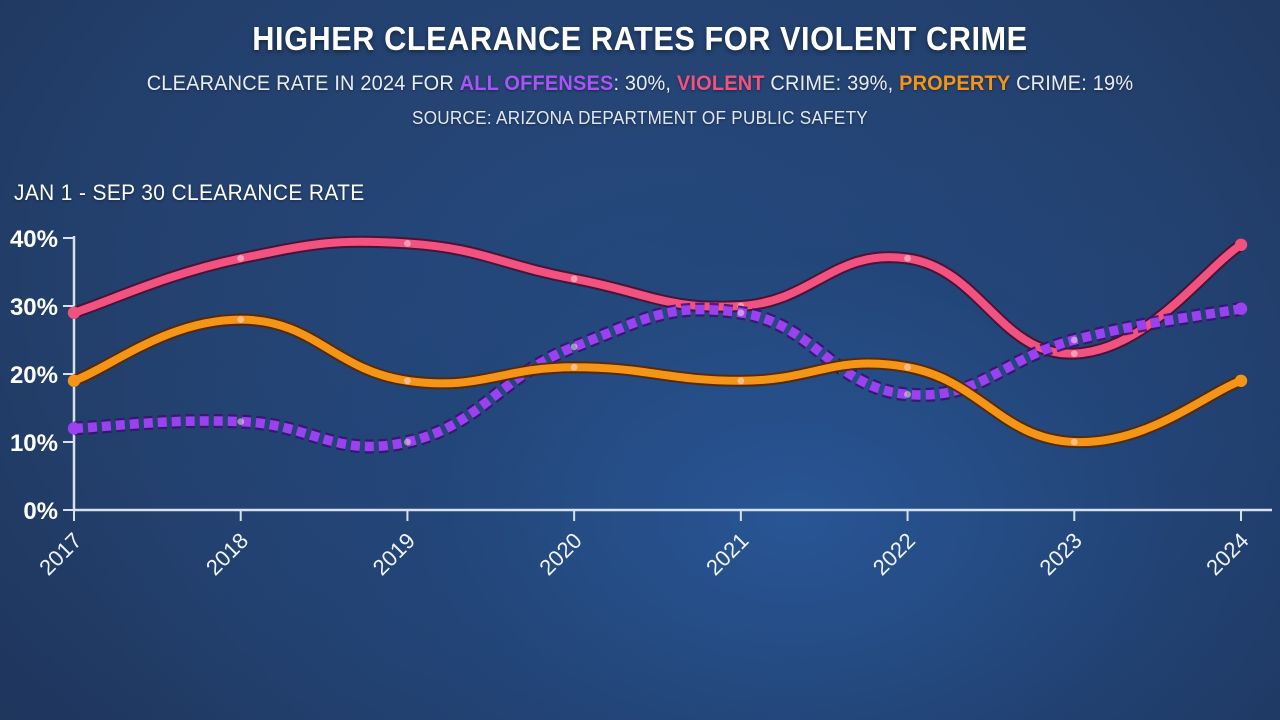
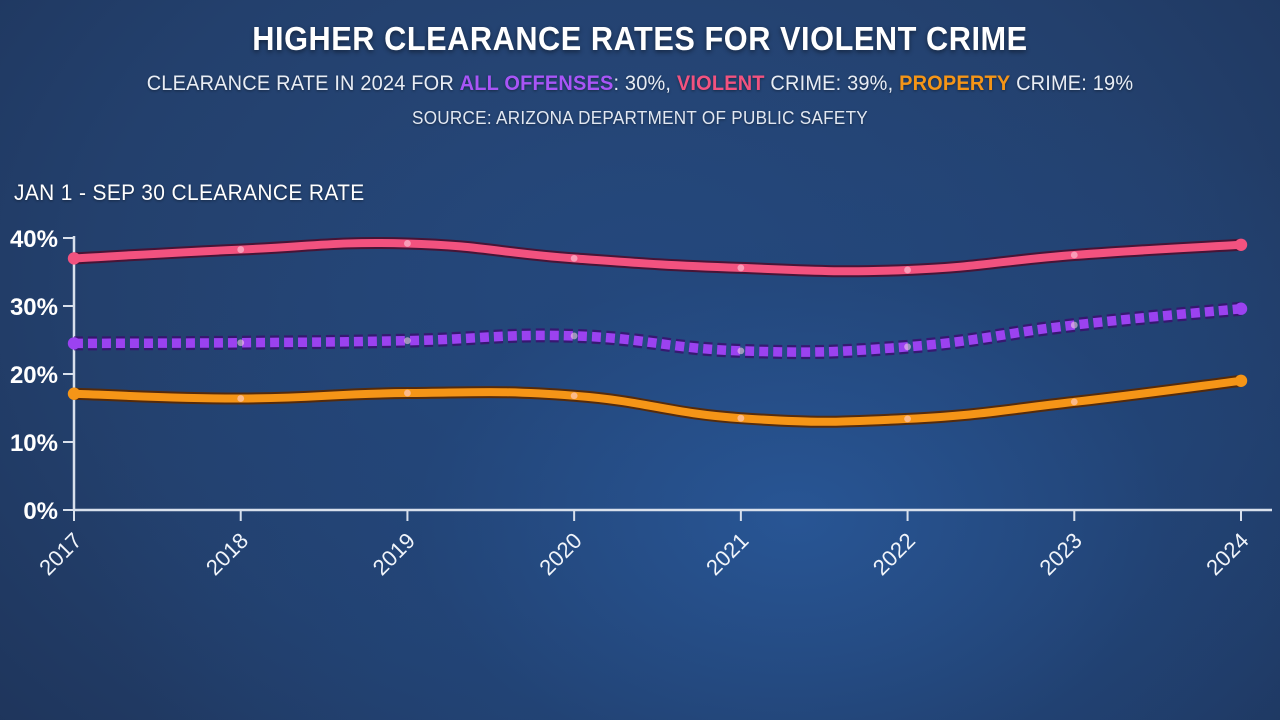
VIOLENT/2017: 29% -> 37%
ALL OFFENSES/2017: 12% -> 24%
PROPERTY/2017: 19% -> 17%
VIOLENT/2018: 37% -> 38%
ALL OFFENSES/2018: 13% -> 25%
PROPERTY/2018: 28% -> 16%
ALL OFFENSES/2019: 10% -> 25%
PROPERTY/2019: 19% -> 17%
VIOLENT/2020: 34% -> 37%
ALL OFFENSES/2020: 24% -> 26%
PROPERTY/2020: 21% -> 17%
VIOLENT/2021: 30% -> 36%
ALL OFFENSES/2021: 29% -> 23%
PROPERTY/2021: 19% -> 14%
VIOLENT/2022: 37% -> 35%
ALL OFFENSES/2022: 17% -> 24%
PROPERTY/2022: 21% -> 13%
VIOLENT/2023: 23% -> 38%
ALL OFFENSES/2023: 25% -> 27%
PROPERTY/2023: 10% -> 16%
